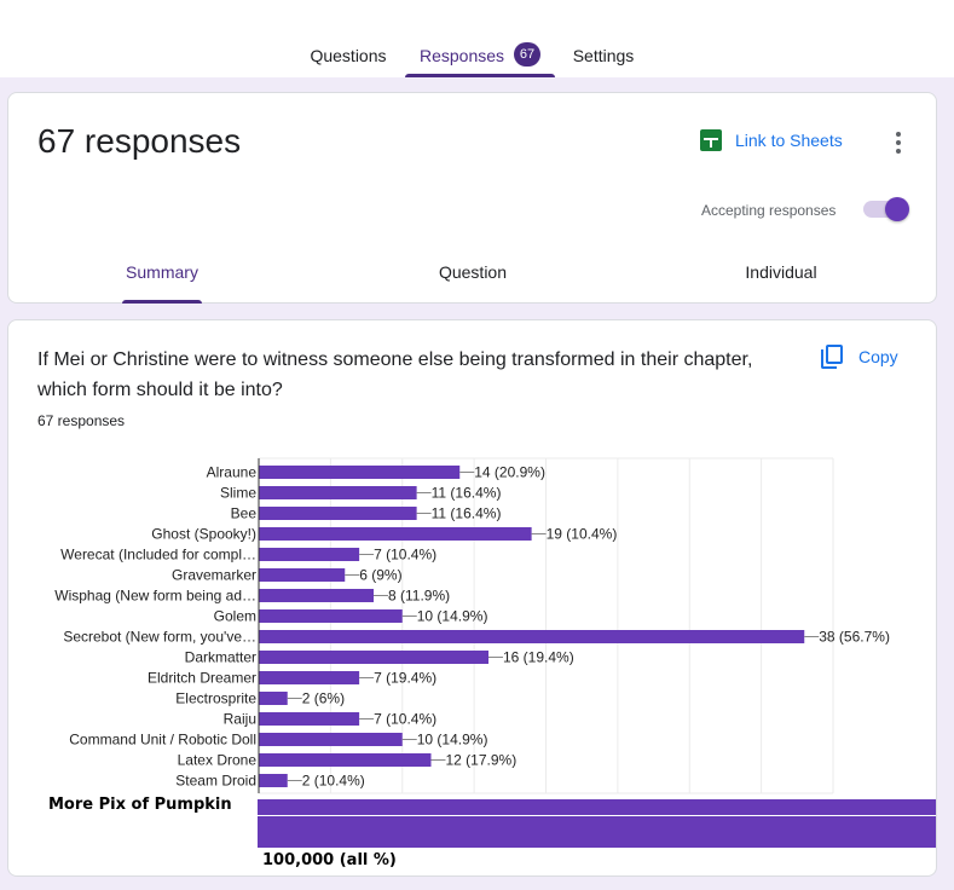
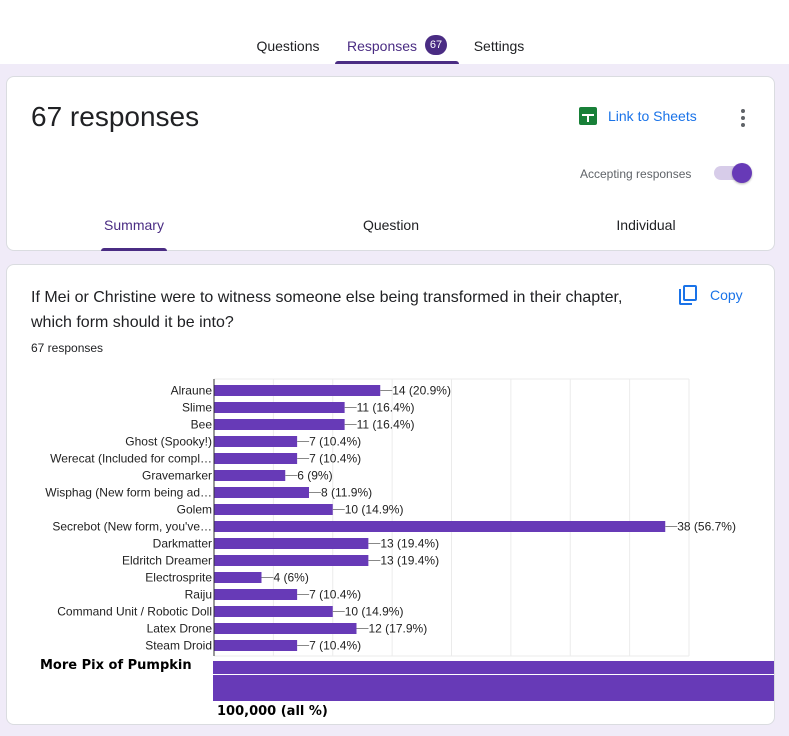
Ghost (Spooky!): 19 -> 7
Darkmatter: 16 -> 13
Eldritch Dreamer: 7 -> 13
Electrosprite: 2 -> 4
Steam Droid: 2 -> 7
